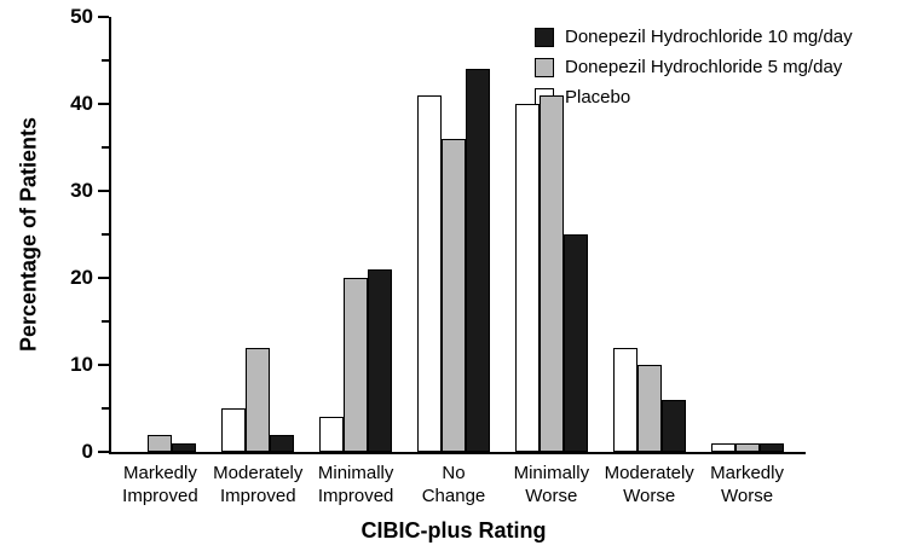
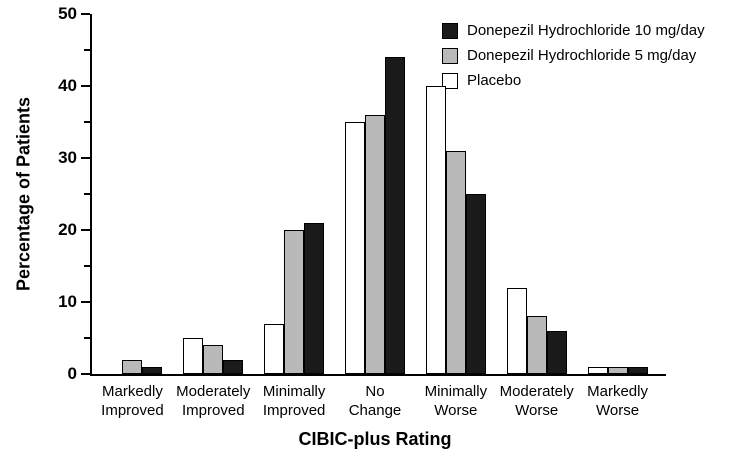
Donepezil Hydrochloride 5 mg/day/Moderately Improved: 12 -> 4
Placebo/Minimally Improved: 4 -> 7
Placebo/No Change: 41 -> 35
Donepezil Hydrochloride 5 mg/day/Minimally Worse: 41 -> 31
Donepezil Hydrochloride 5 mg/day/Moderately Worse: 10 -> 8
